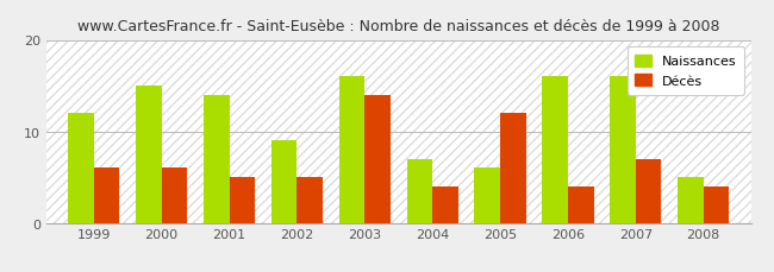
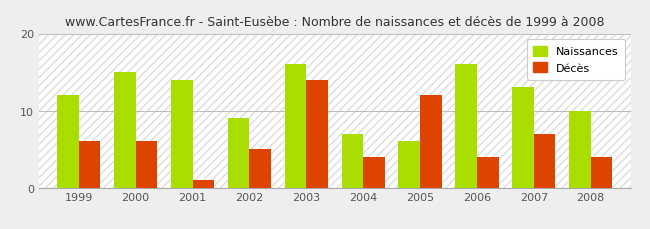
Décès/2001: 5 -> 1
Naissances/2007: 16 -> 13
Naissances/2008: 5 -> 10
